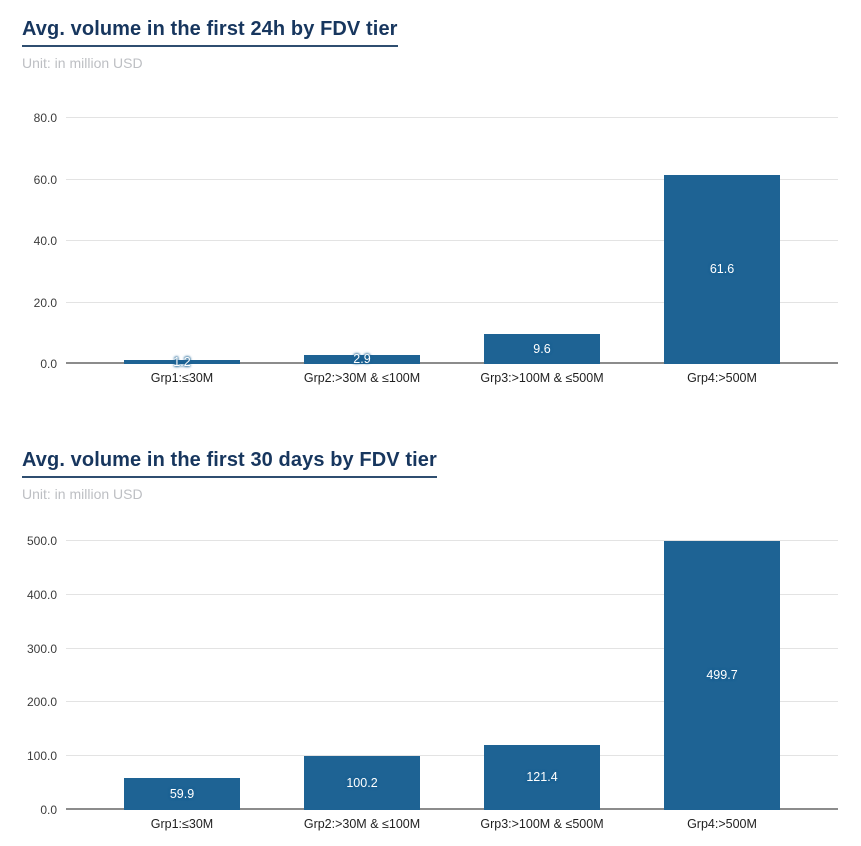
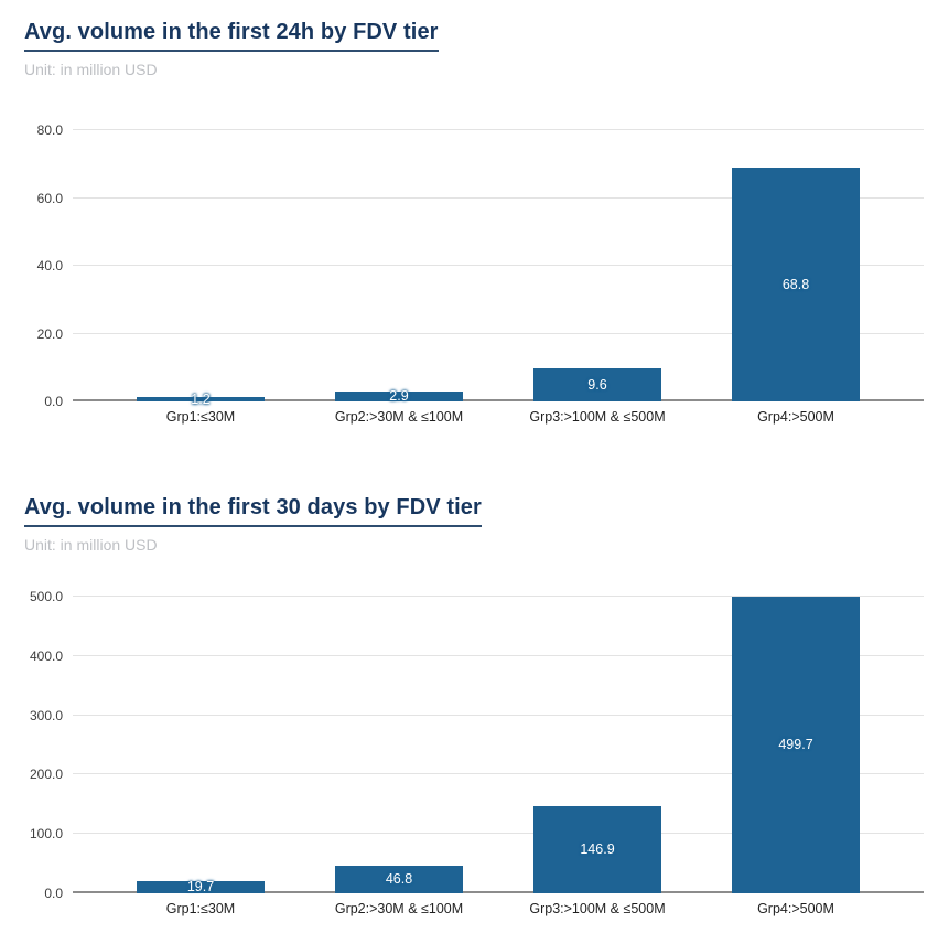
Avg. volume in the first 24h by FDV tier/Grp4:>500M: 61.6 -> 68.8
Avg. volume in the first 30 days by FDV tier/Grp1:≤30M: 59.9 -> 19.7
Avg. volume in the first 30 days by FDV tier/Grp2:>30M & ≤100M: 100.2 -> 46.8
Avg. volume in the first 30 days by FDV tier/Grp3:>100M & ≤500M: 121.4 -> 146.9
